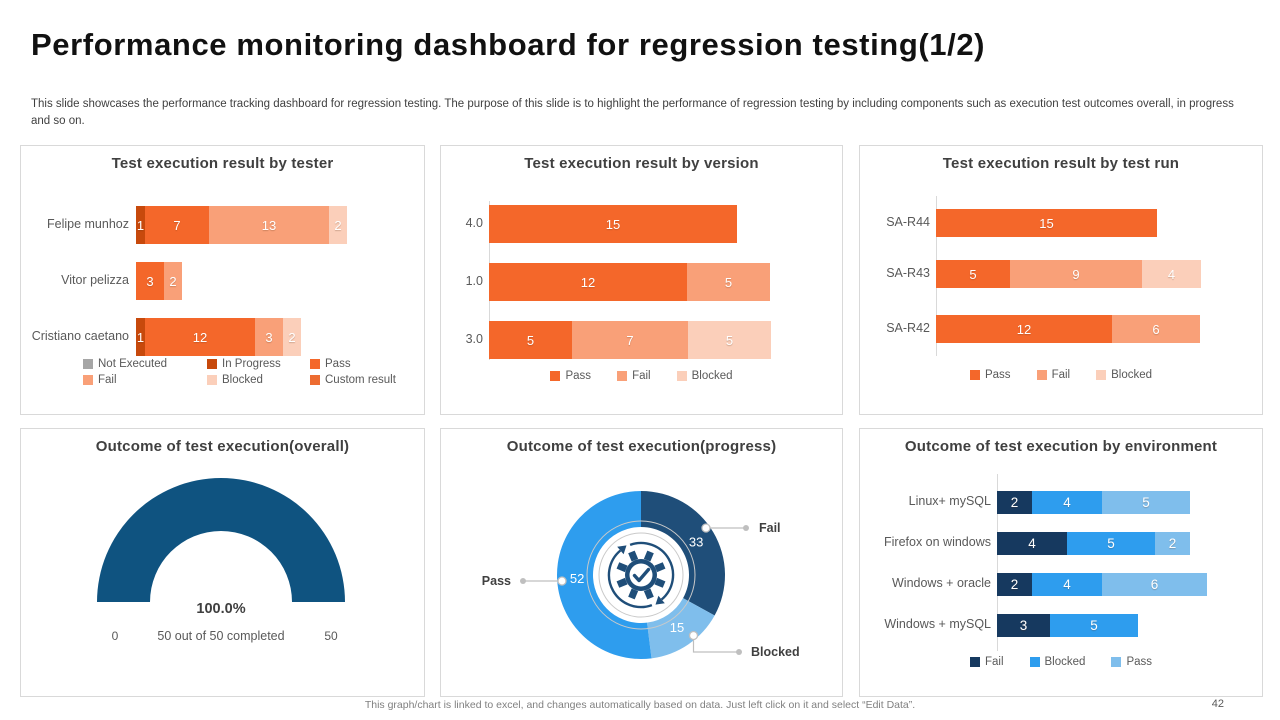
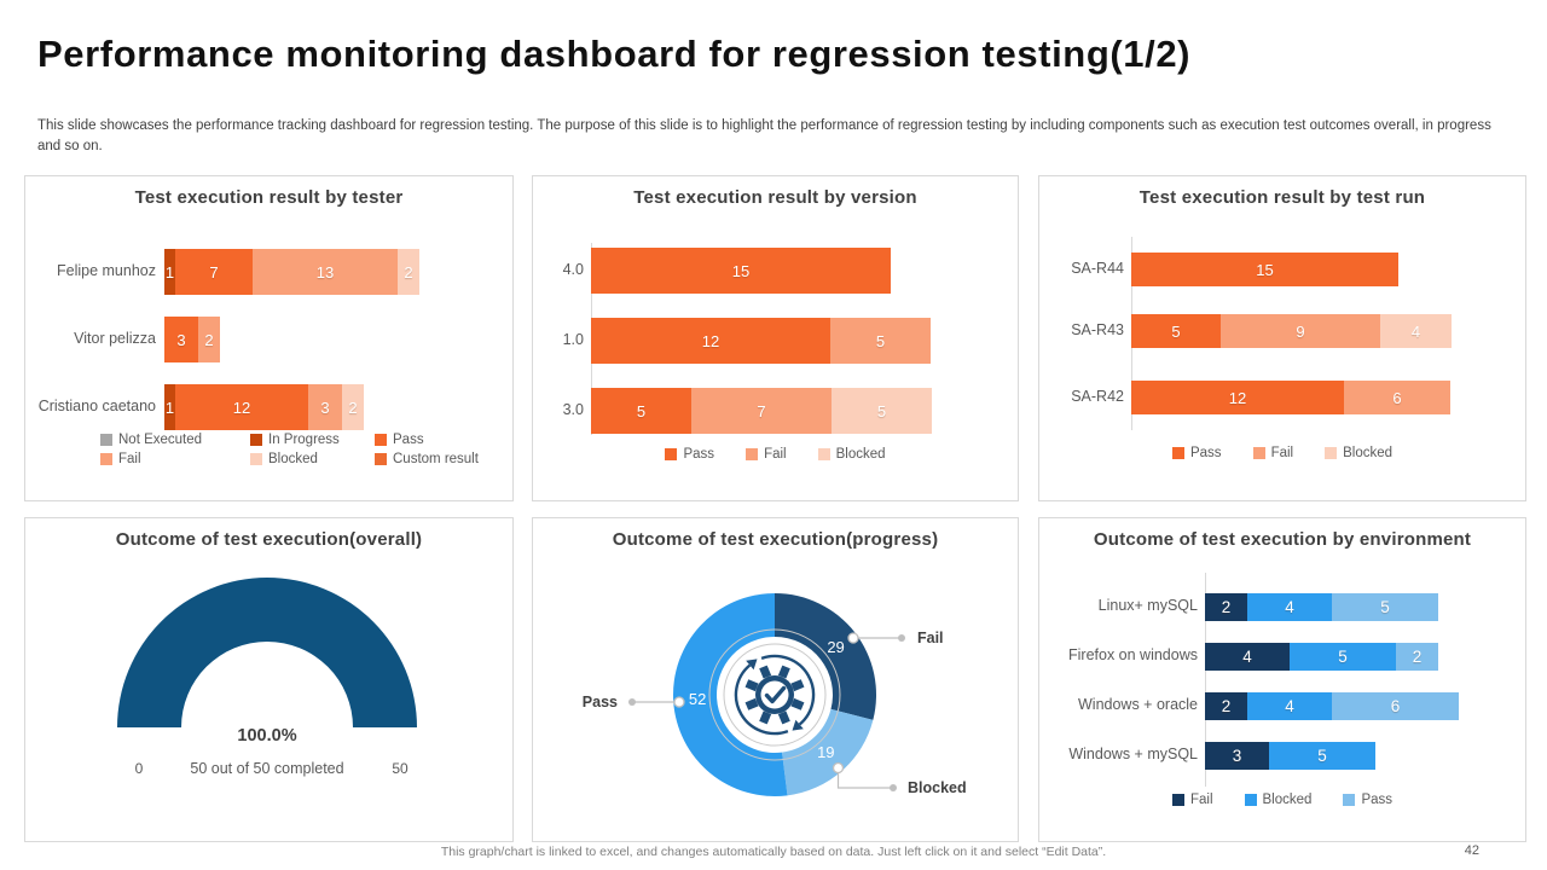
Outcome of test execution(progress)/Fail: 33 -> 29
Outcome of test execution(progress)/Blocked: 15 -> 19
